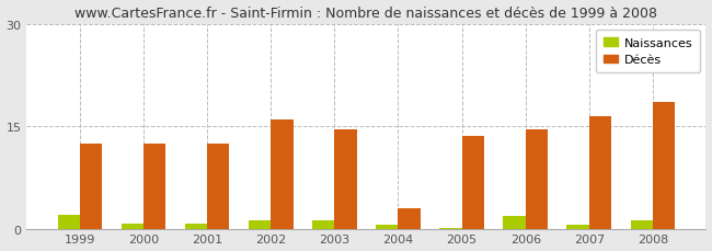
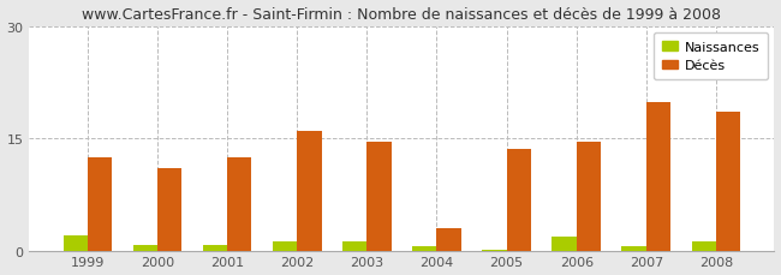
Décès/2000: 12.5 -> 11.0
Décès/2007: 16.5 -> 19.8
